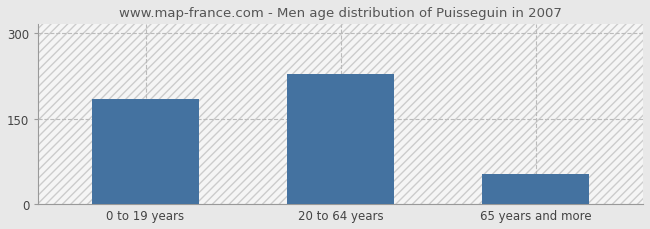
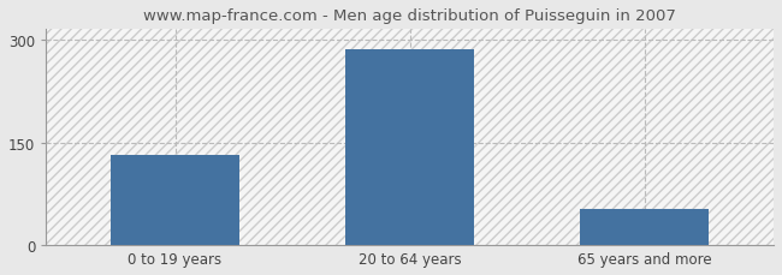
0 to 19 years: 184 -> 132
20 to 64 years: 228 -> 285
